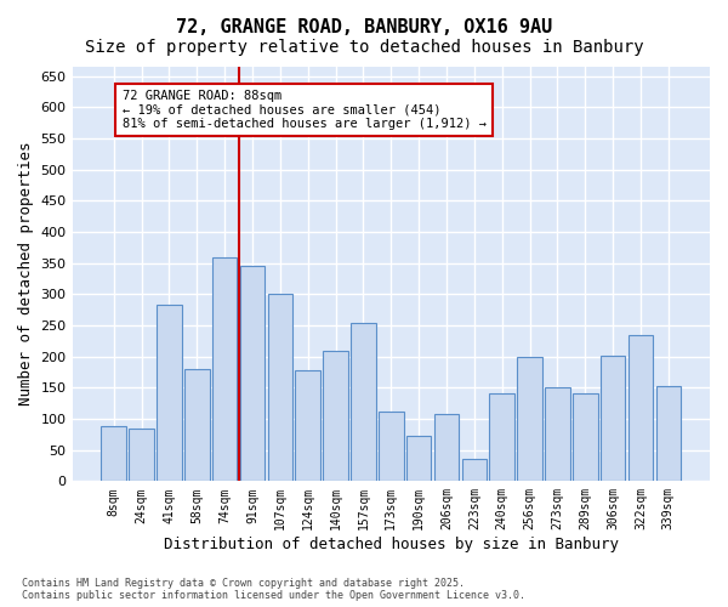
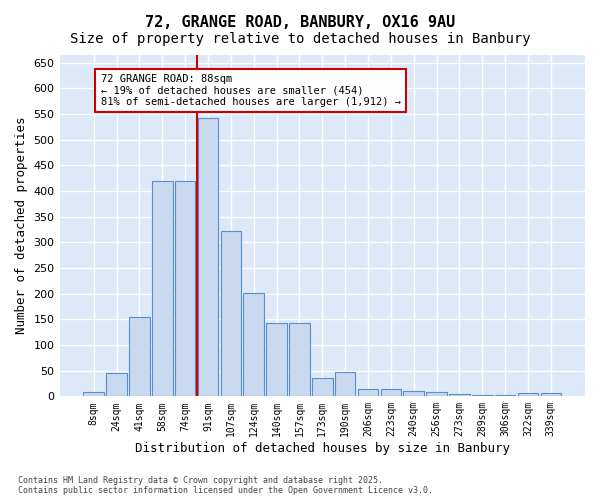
8sqm: 88 -> 8
24sqm: 84 -> 46
41sqm: 284 -> 155
58sqm: 180 -> 420
74sqm: 360 -> 420
91sqm: 346 -> 542
107sqm: 300 -> 322
124sqm: 178 -> 202
140sqm: 210 -> 143
157sqm: 254 -> 143
173sqm: 112 -> 35
190sqm: 72 -> 48
206sqm: 108 -> 15
223sqm: 36 -> 14
240sqm: 140 -> 10
256sqm: 200 -> 8
273sqm: 150 -> 5
289sqm: 140 -> 3
306sqm: 202 -> 3
322sqm: 234 -> 6
339sqm: 152 -> 6
